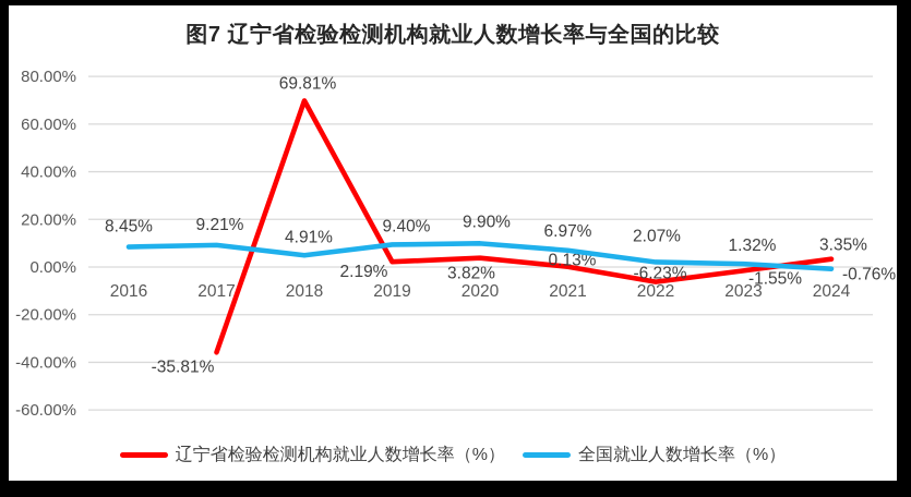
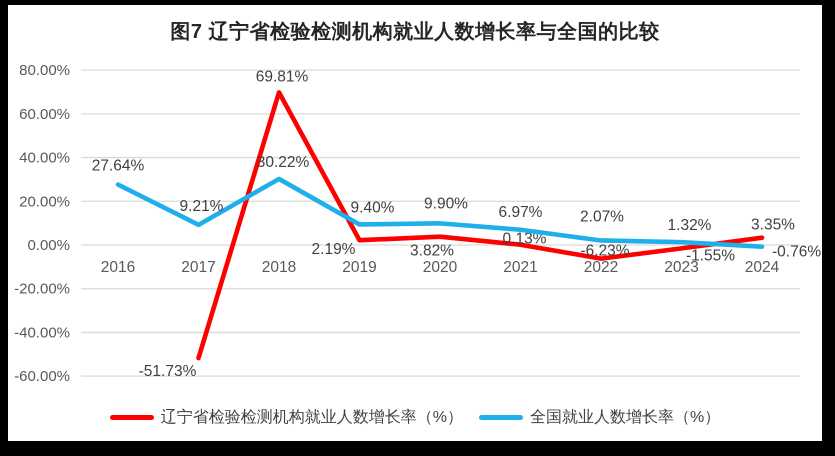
全国就业人数增长率（%）/2016: 8.45% -> 27.64%
辽宁省检验检测机构就业人数增长率（%）/2017: -35.81% -> -51.73%
全国就业人数增长率（%）/2018: 4.91% -> 30.22%
